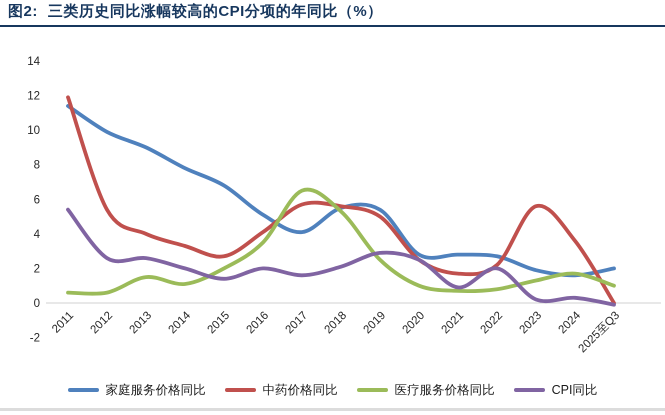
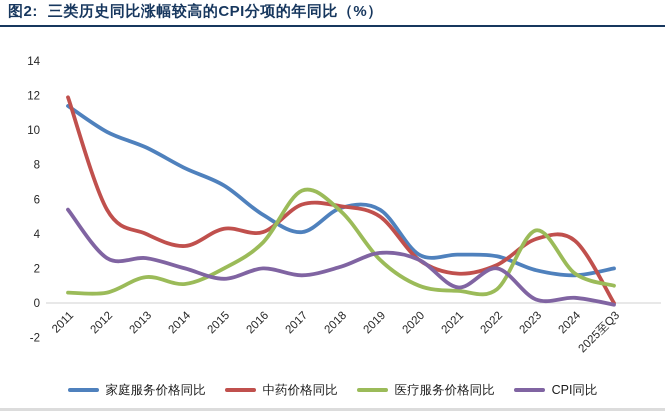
中药价格同比/2015: 2.7 -> 4.3
中药价格同比/2023: 5.6 -> 3.7
医疗服务价格同比/2023: 1.3 -> 4.2
